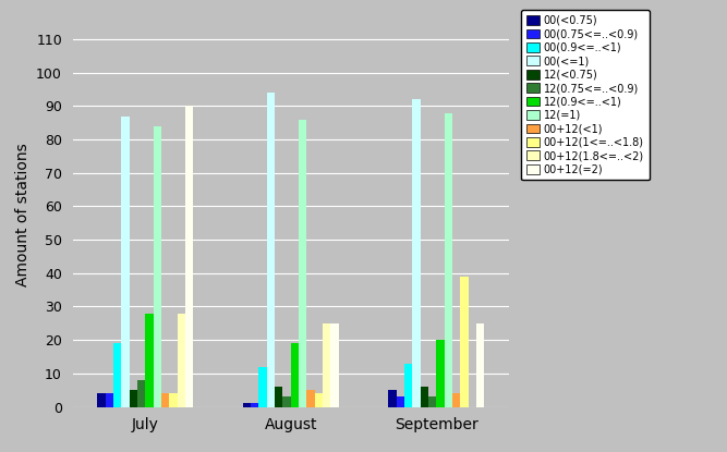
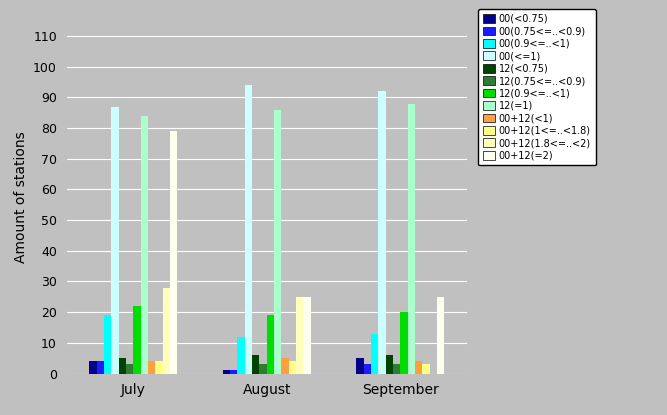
12(0.75<=..<0.9)/July: 8 -> 3
12(0.9<=..<1)/July: 28 -> 22
00+12(=2)/July: 90 -> 79
00+12(1<=..<1.8)/September: 39 -> 3
